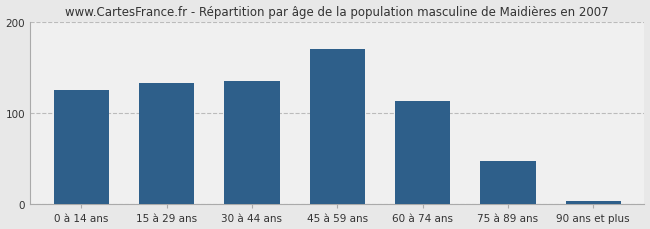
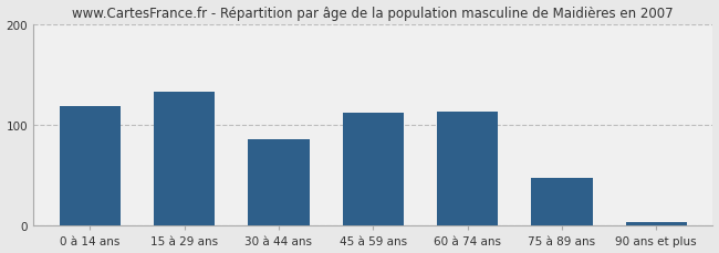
0 à 14 ans: 125 -> 118
30 à 44 ans: 135 -> 86
45 à 59 ans: 170 -> 112
